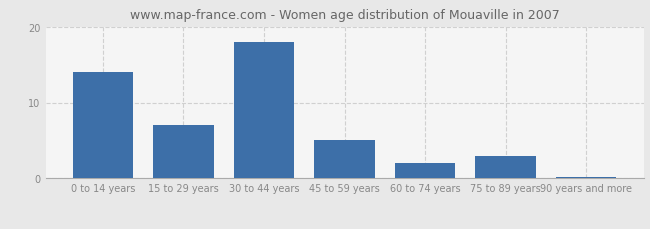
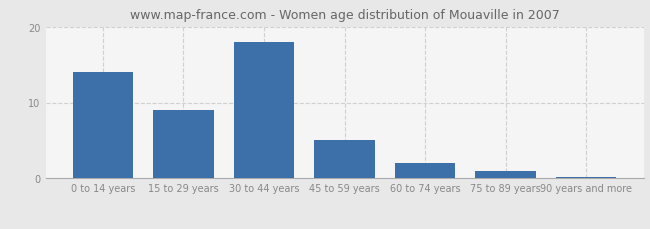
15 to 29 years: 7.0 -> 9.0
75 to 89 years: 3.0 -> 1.0
